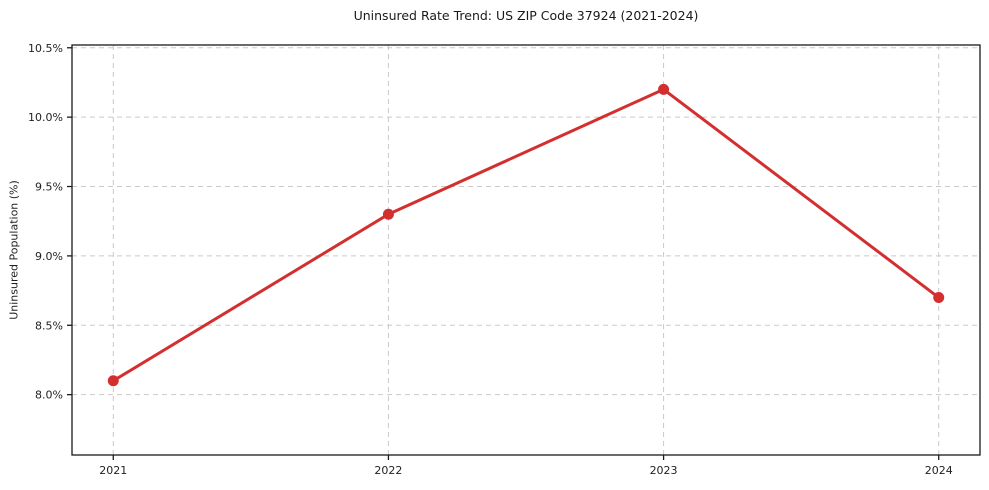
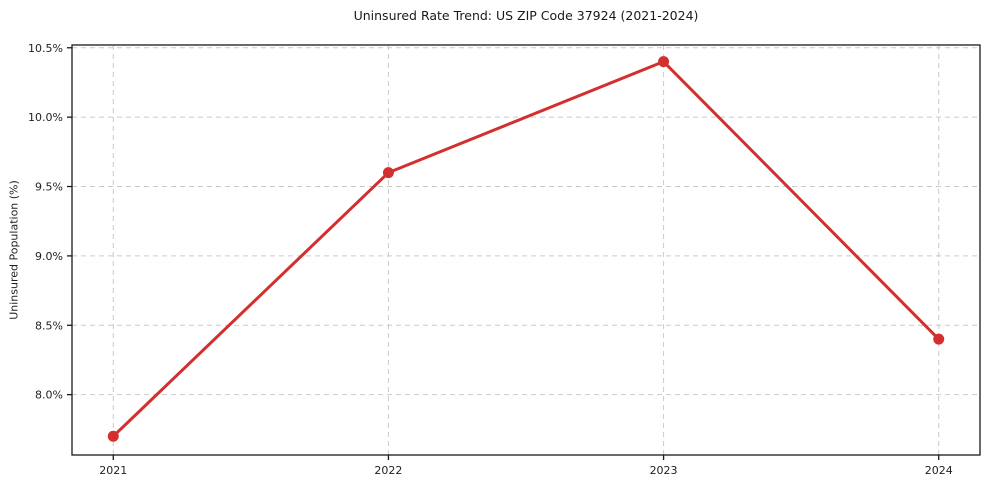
2021: 8.1% -> 7.7%
2022: 9.3% -> 9.6%
2023: 10.2% -> 10.4%
2024: 8.7% -> 8.4%
